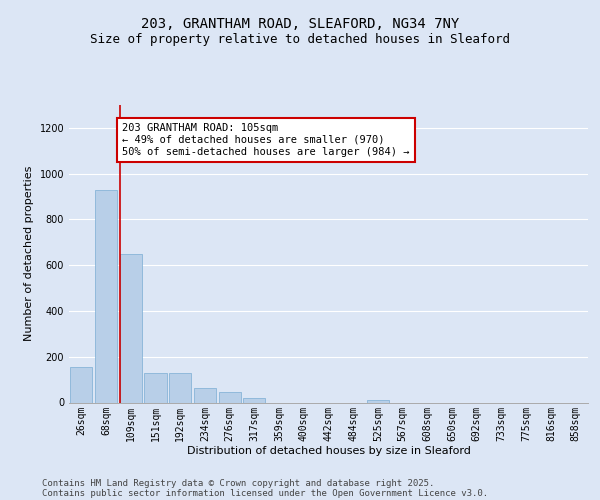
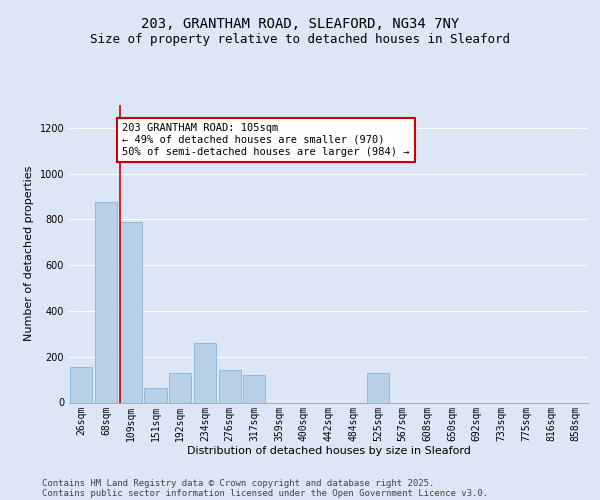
68sqm: 930 -> 875
109sqm: 650 -> 790
151sqm: 130 -> 65
234sqm: 65 -> 260
276sqm: 45 -> 140
317sqm: 20 -> 120
525sqm: 10 -> 130
